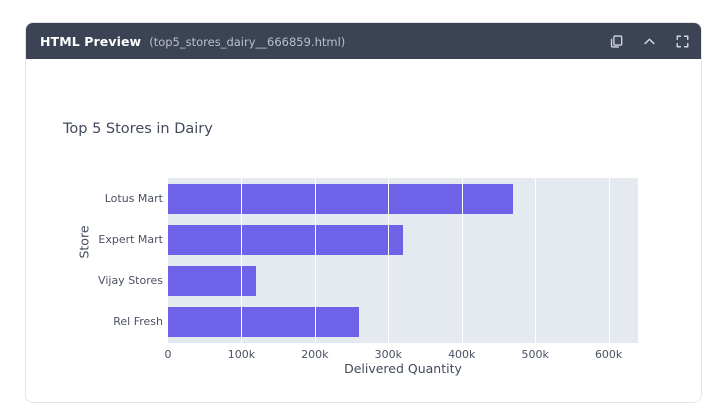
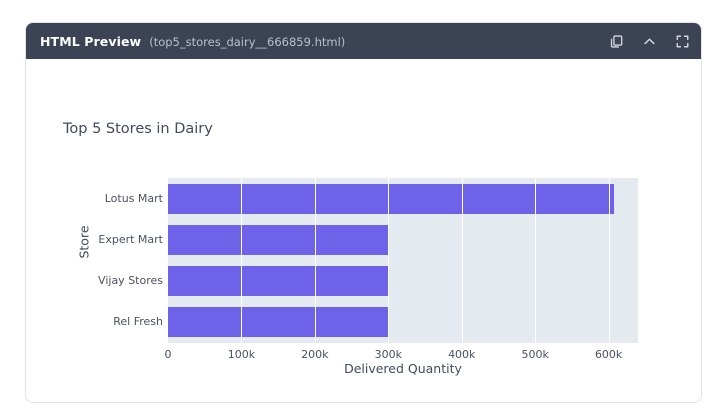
Lotus Mart: 470k -> 610k
Expert Mart: 320k -> 300k
Vijay Stores: 120k -> 300k
Rel Fresh: 260k -> 300k
